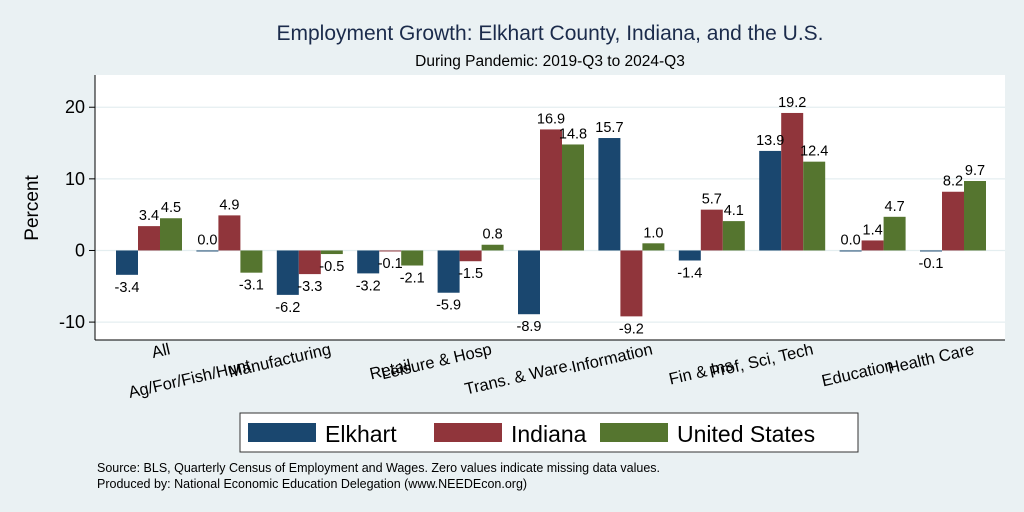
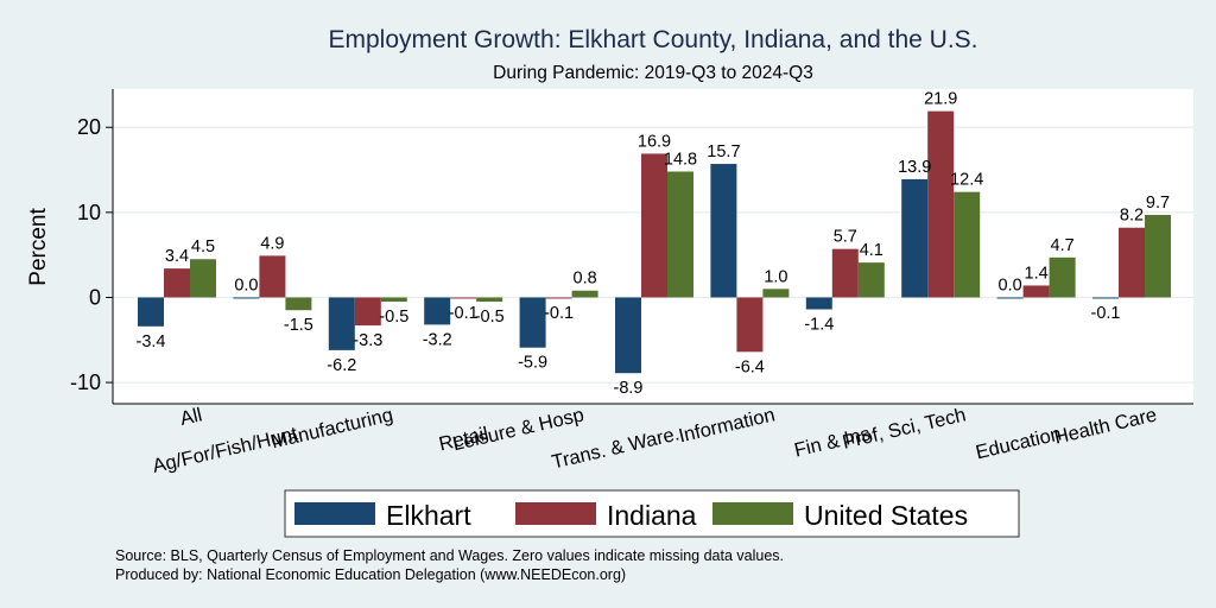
United States/Ag/For/Fish/Hunt: -3.1 -> -1.5
United States/Retail: -2.1 -> -0.5
Indiana/Leisure & Hosp: -1.5 -> -0.1
Indiana/Information: -9.2 -> -6.4
Indiana/Prof, Sci, Tech: 19.2 -> 21.9
